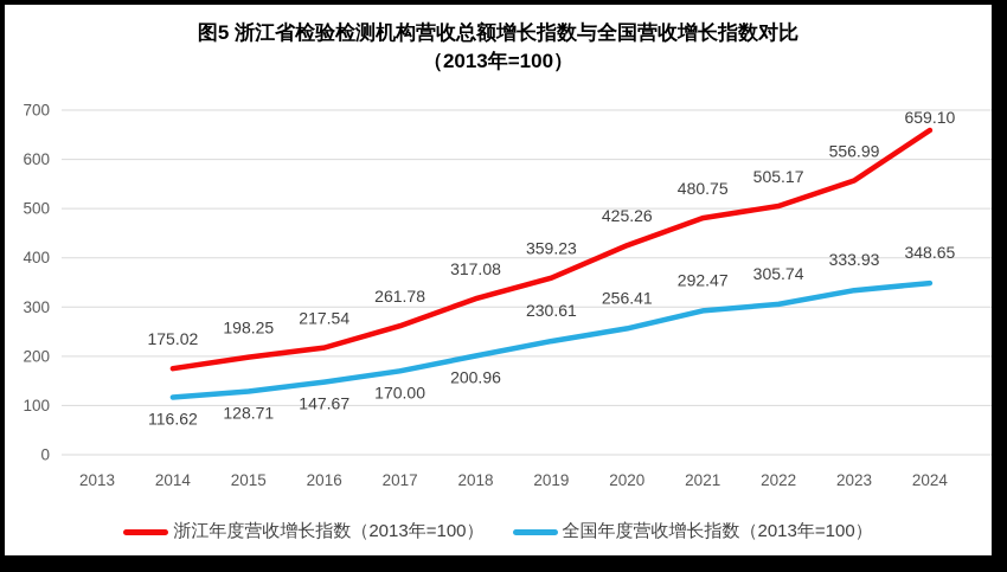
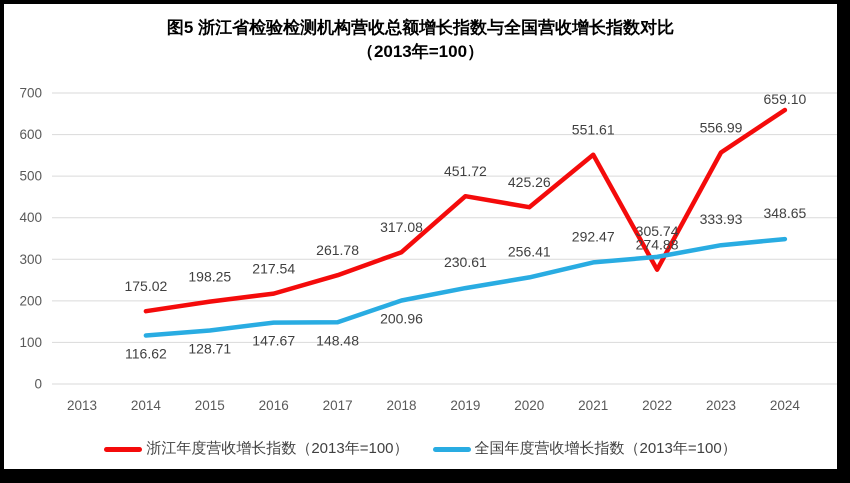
全国年度营收增长指数（2013年=100）/2017: 170.00 -> 148.48
浙江年度营收增长指数（2013年=100）/2019: 359.23 -> 451.72
浙江年度营收增长指数（2013年=100）/2021: 480.75 -> 551.61
浙江年度营收增长指数（2013年=100）/2022: 505.17 -> 274.88
